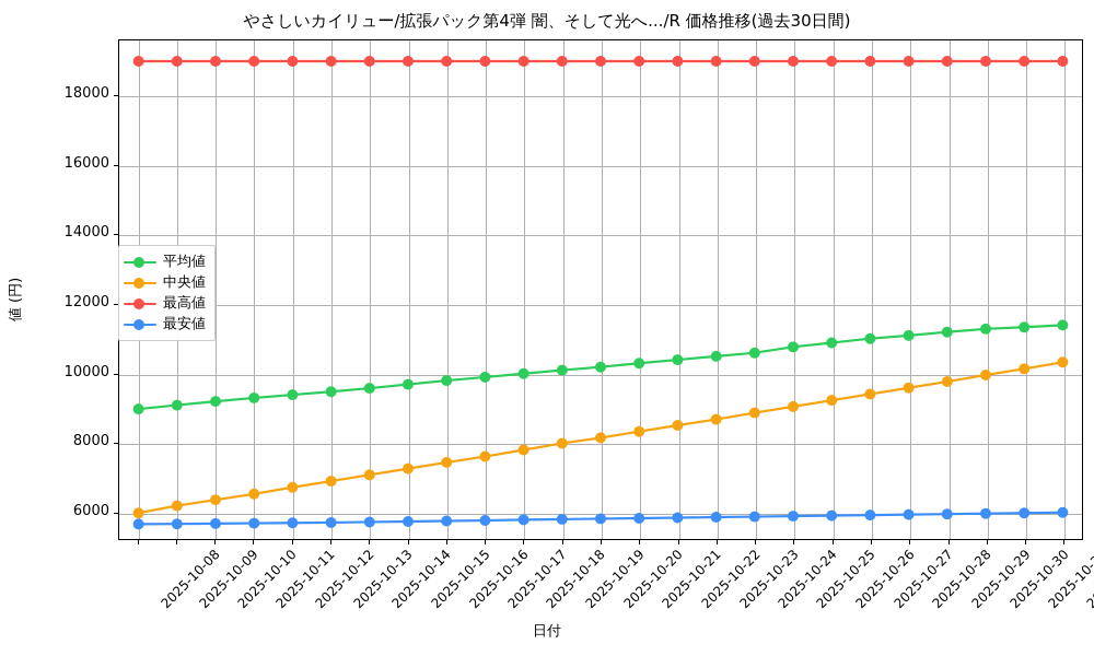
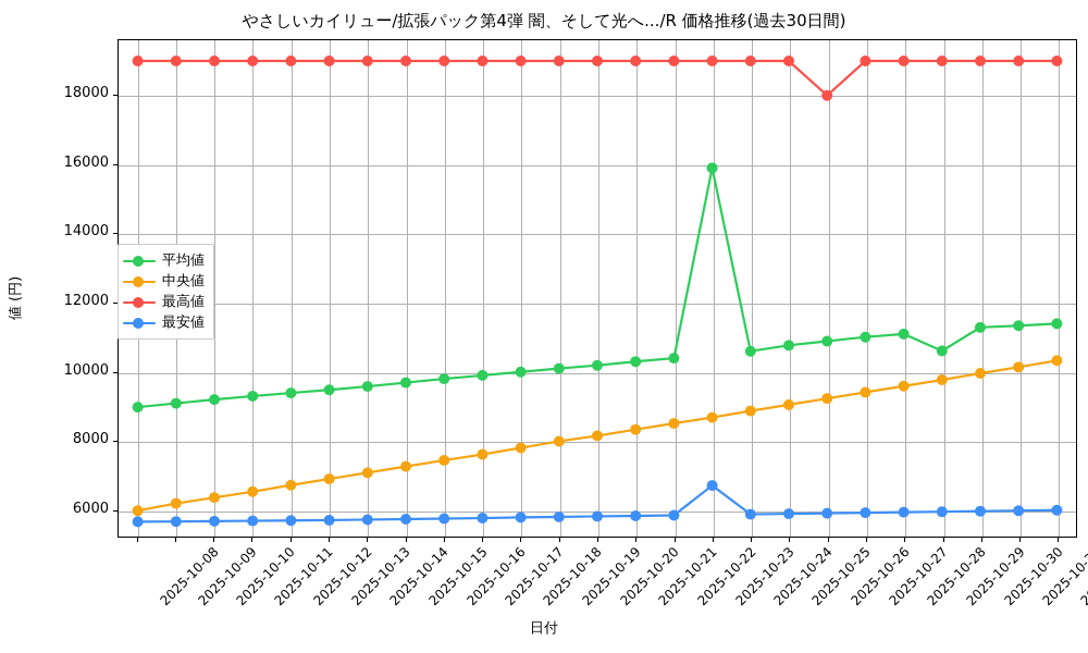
平均値/2025-10-23: 10500 -> 15900
最安値/2025-10-23: 5800 -> 6700
最高値/2025-10-26: 19000 -> 18000
平均値/2025-10-29: 11200 -> 10600
